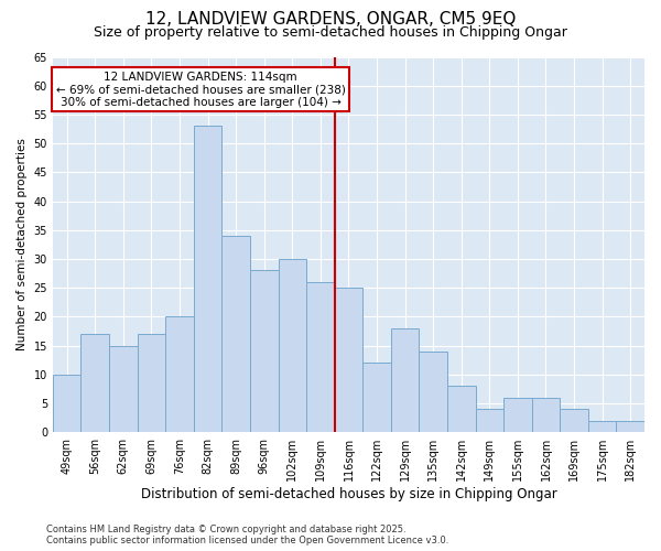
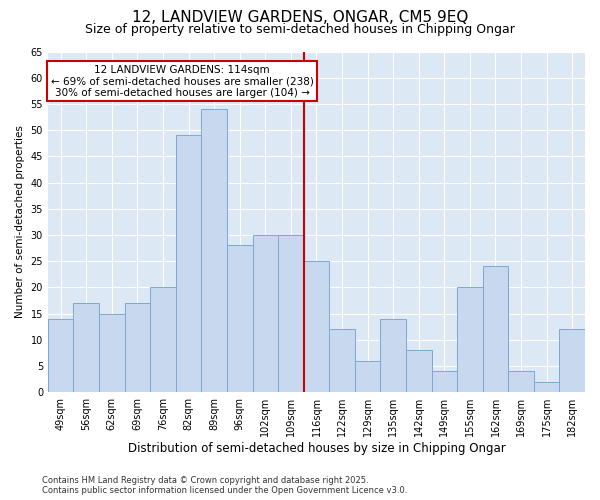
49sqm: 10 -> 14
82sqm: 53 -> 49
89sqm: 34 -> 54
109sqm: 26 -> 30
129sqm: 18 -> 6
155sqm: 6 -> 20
162sqm: 6 -> 24
182sqm: 2 -> 12
